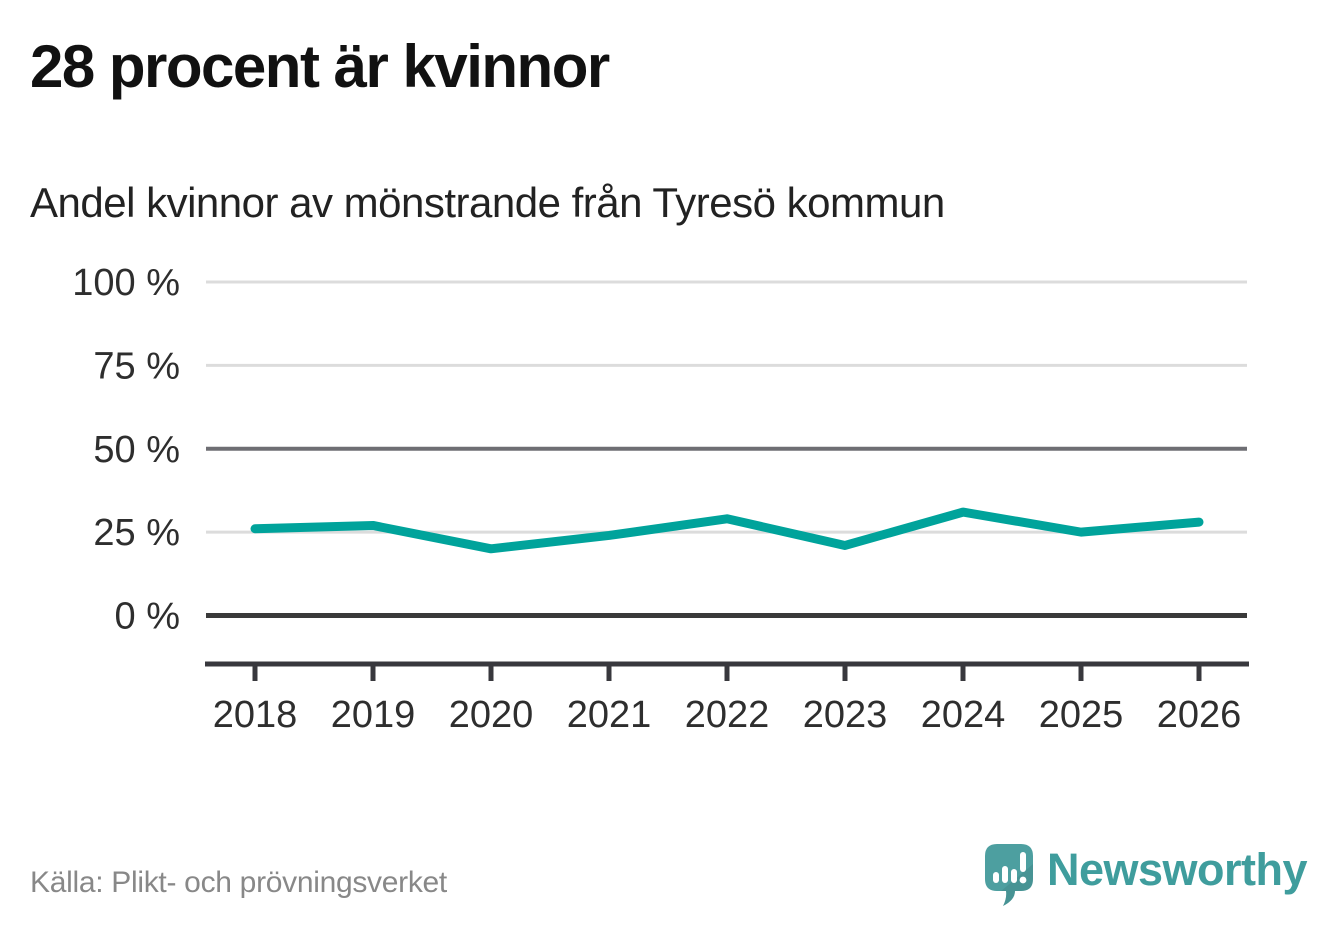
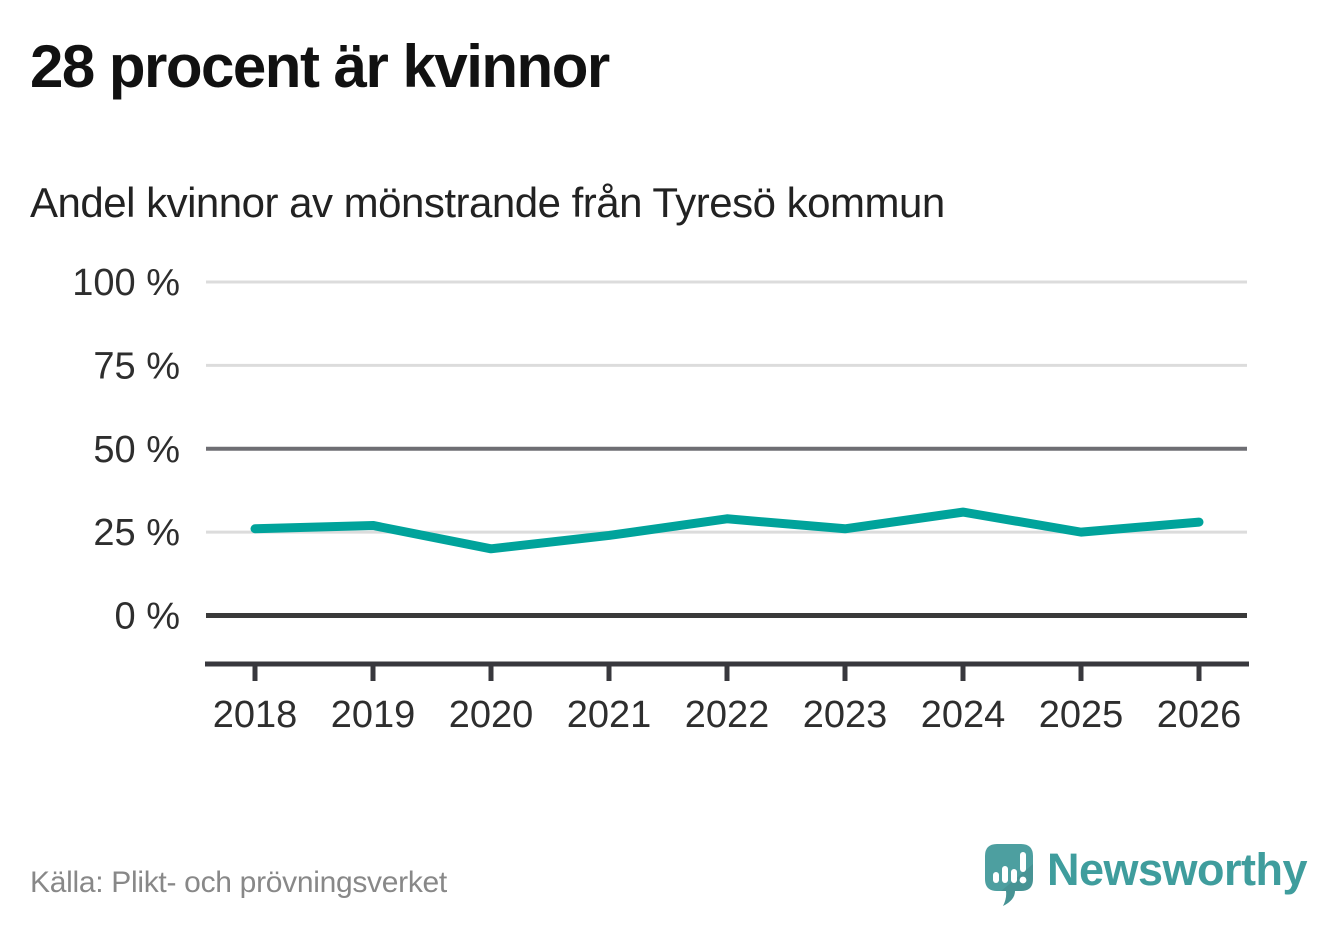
2023: 21% -> 26%
